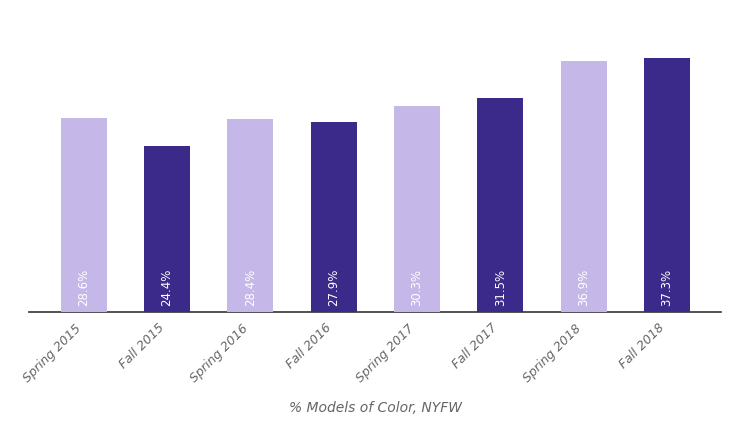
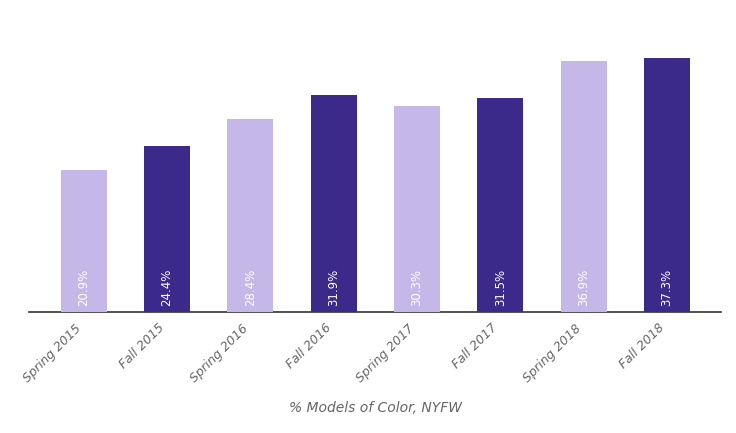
Spring 2015: 28.6% -> 20.9%
Fall 2016: 27.9% -> 31.9%
